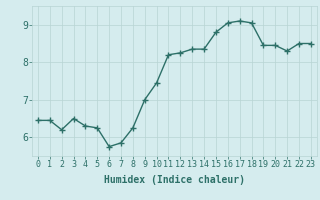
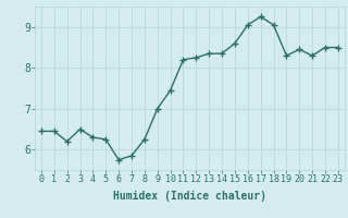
15: 8.80 -> 8.60
17: 9.10 -> 9.25
19: 8.45 -> 8.30
